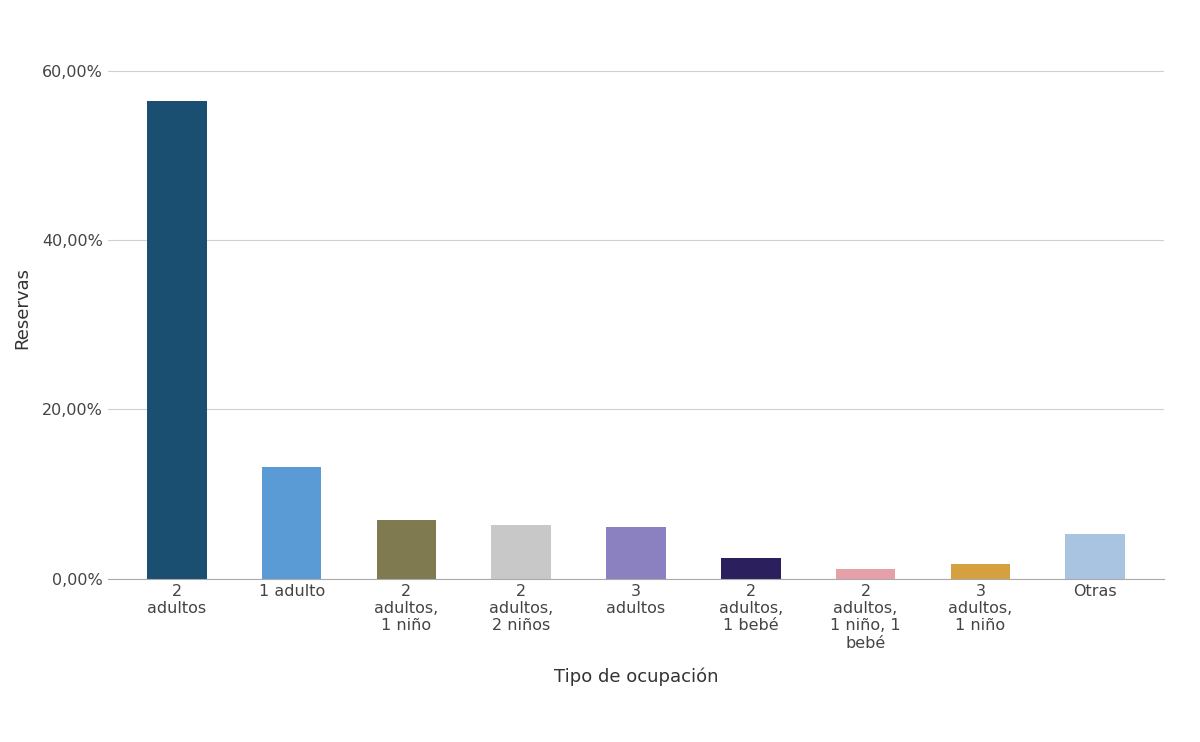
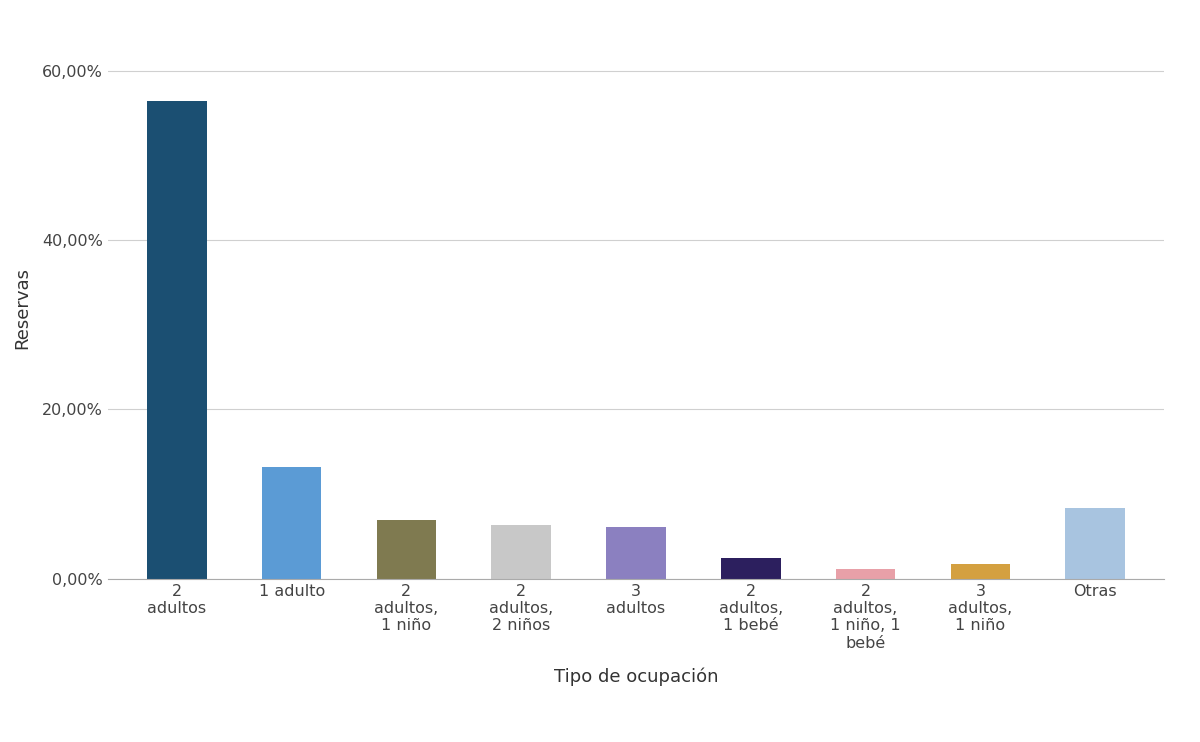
Otras: 5,3% -> 8,4%
